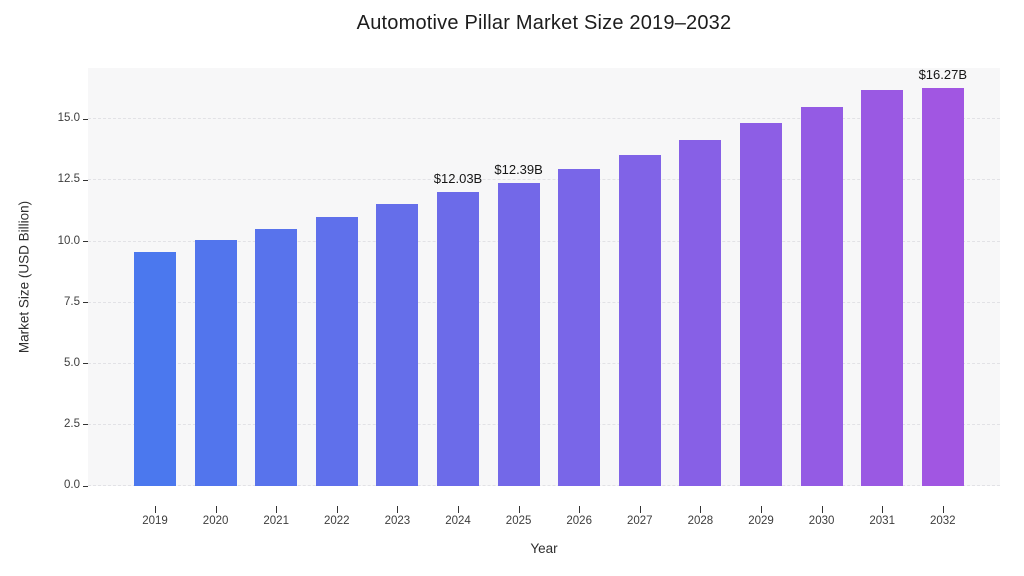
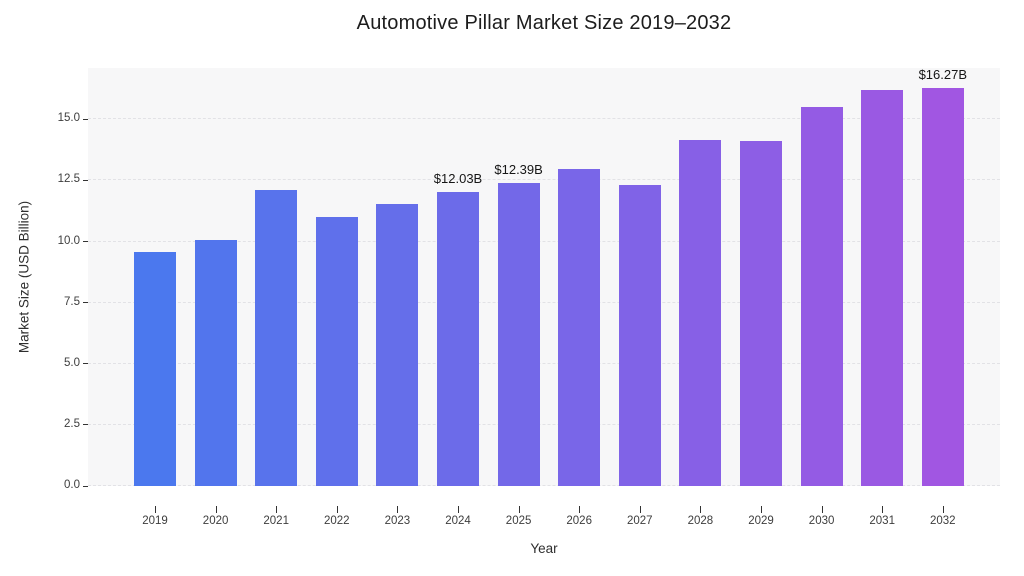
2021: 10.5 -> 12.1
2027: 13.6 -> 12.3
2029: 14.8 -> 14.1
